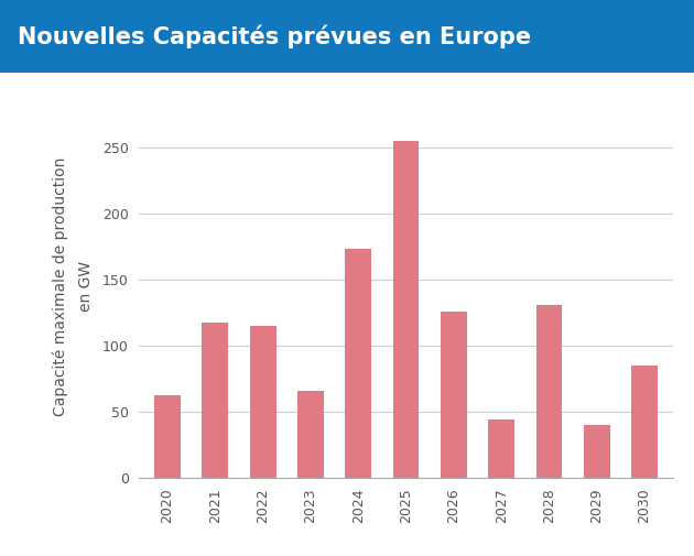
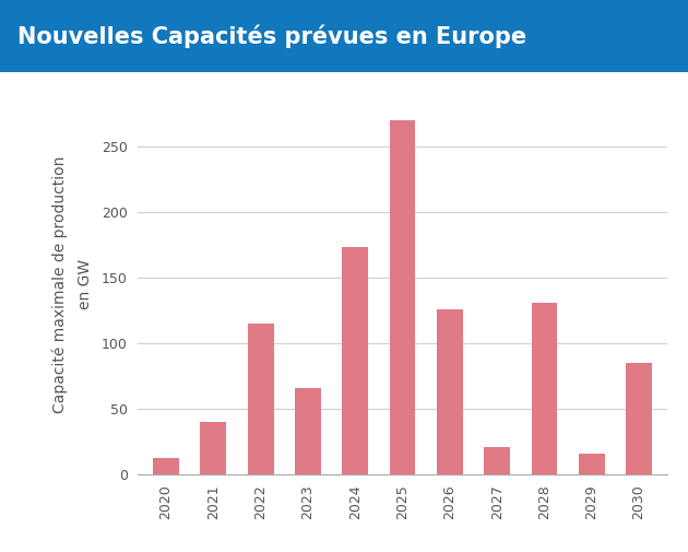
2020: 63 -> 13
2021: 118 -> 40
2025: 255 -> 270
2027: 44 -> 21
2029: 40 -> 16
